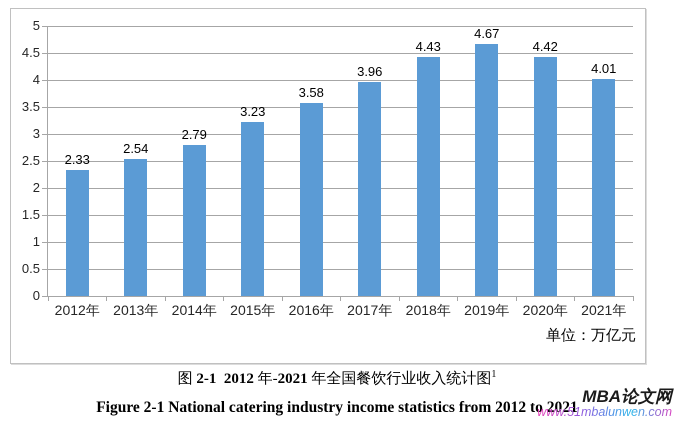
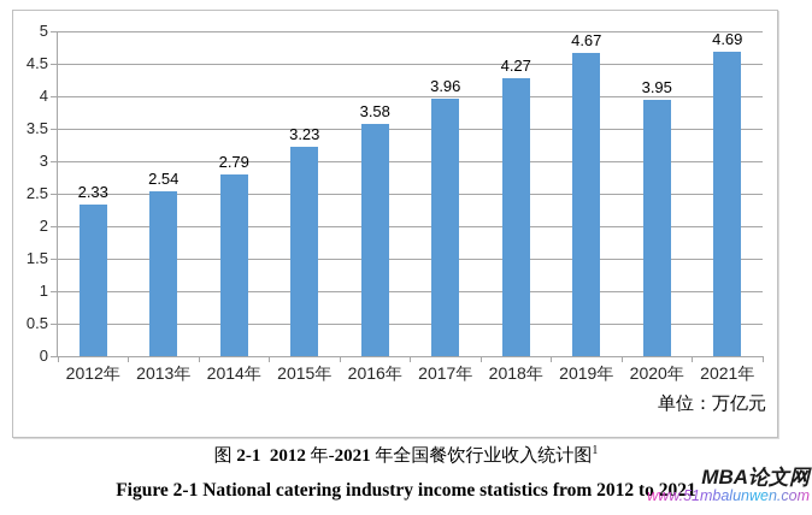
2018年: 4.43 -> 4.27
2020年: 4.42 -> 3.95
2021年: 4.01 -> 4.69
